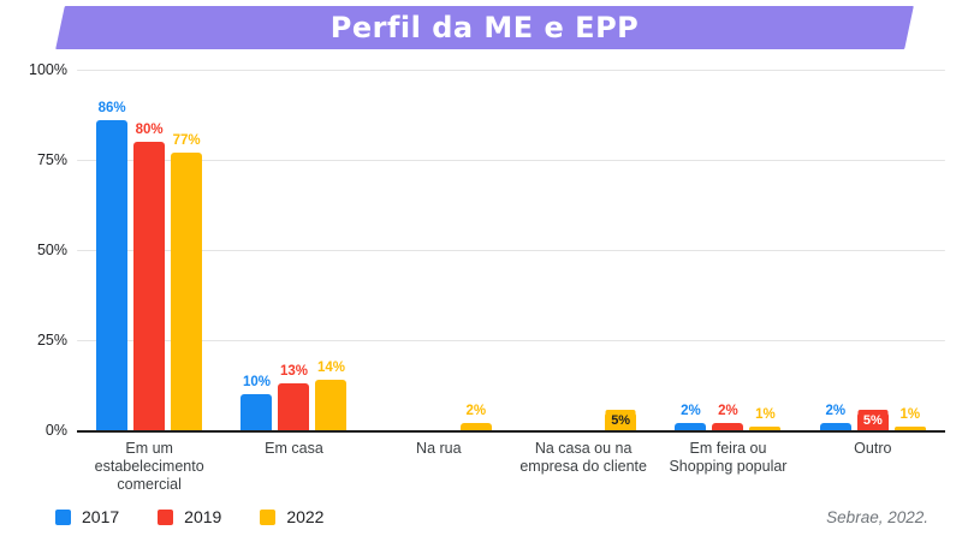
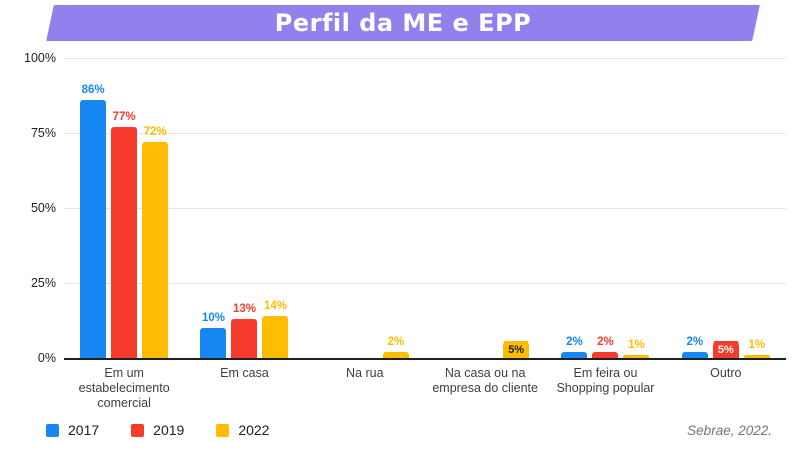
2019/Em um estabelecimento comercial: 80% -> 77%
2022/Em um estabelecimento comercial: 77% -> 72%
